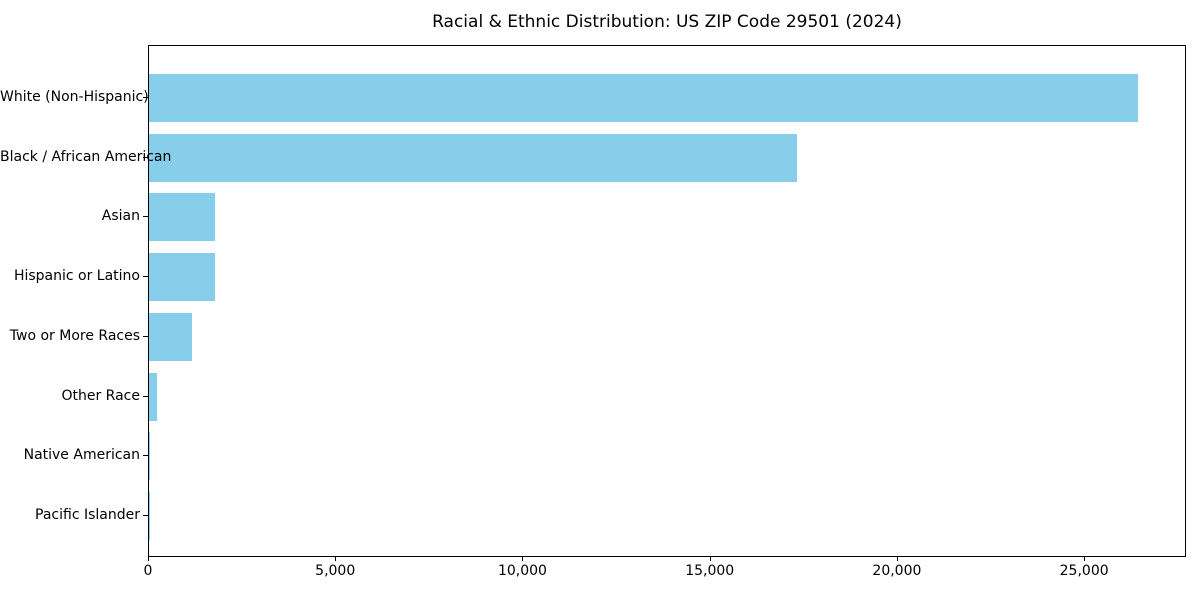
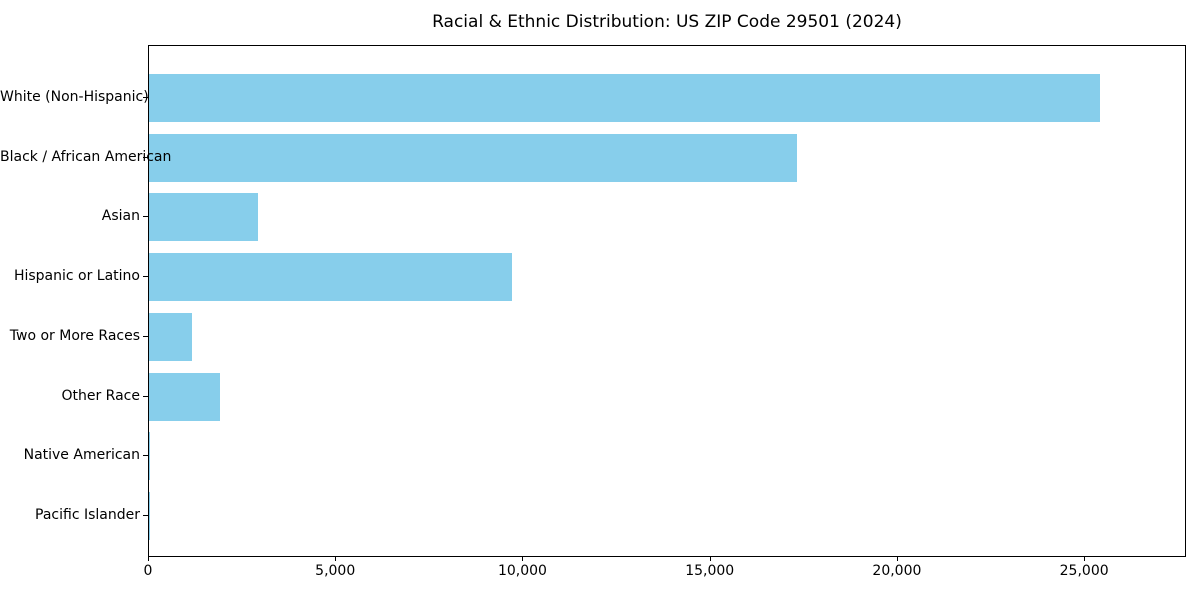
White (Non-Hispanic): 26400 -> 25400
Asian: 1800 -> 2900
Hispanic or Latino: 1800 -> 9700
Other Race: 200 -> 1900
